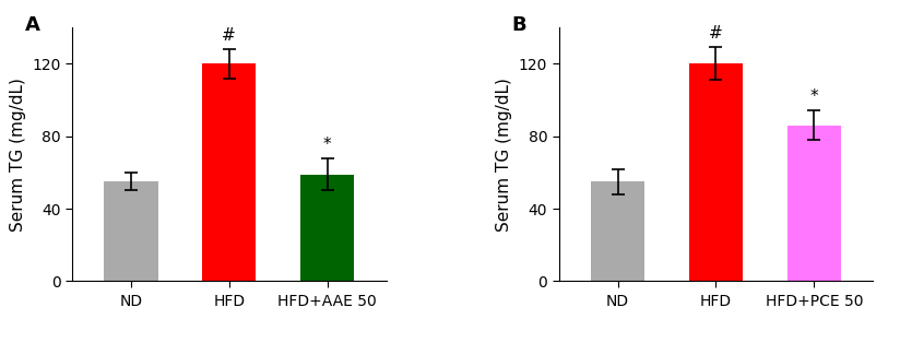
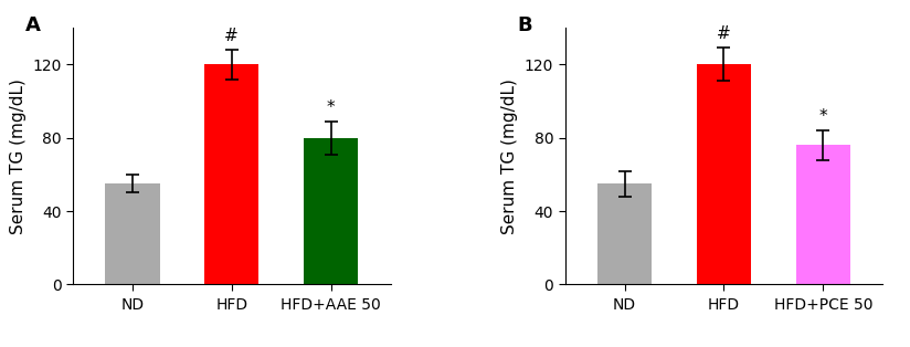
HFD+AAE 50: 59 -> 80
HFD+PCE 50: 86 -> 76
